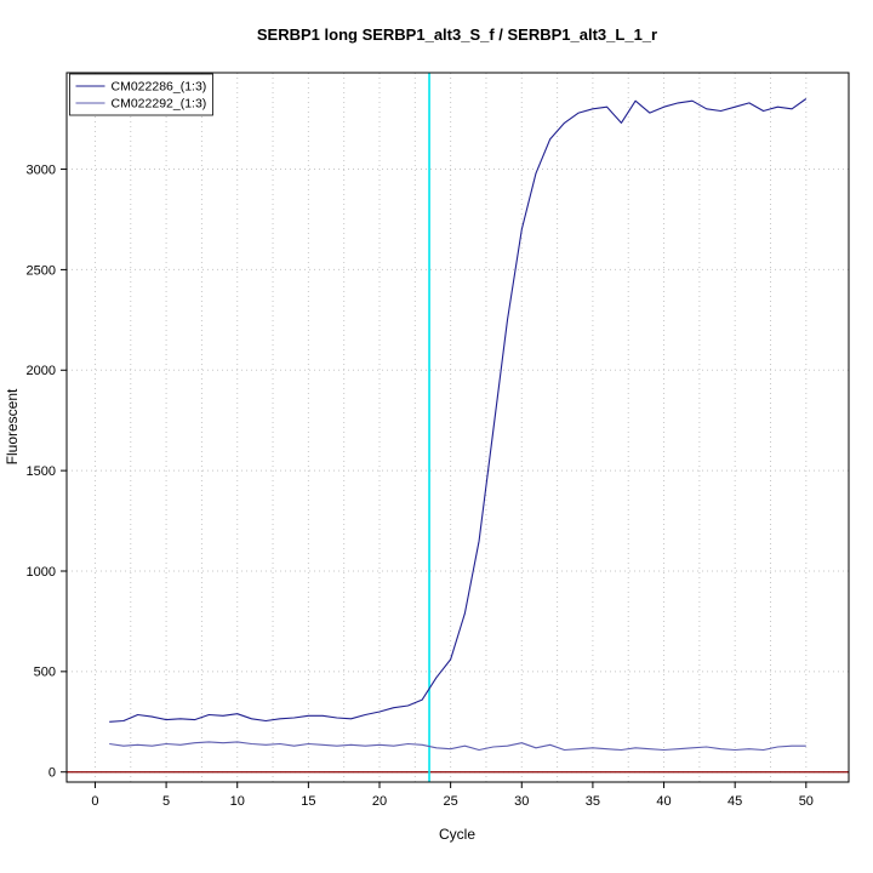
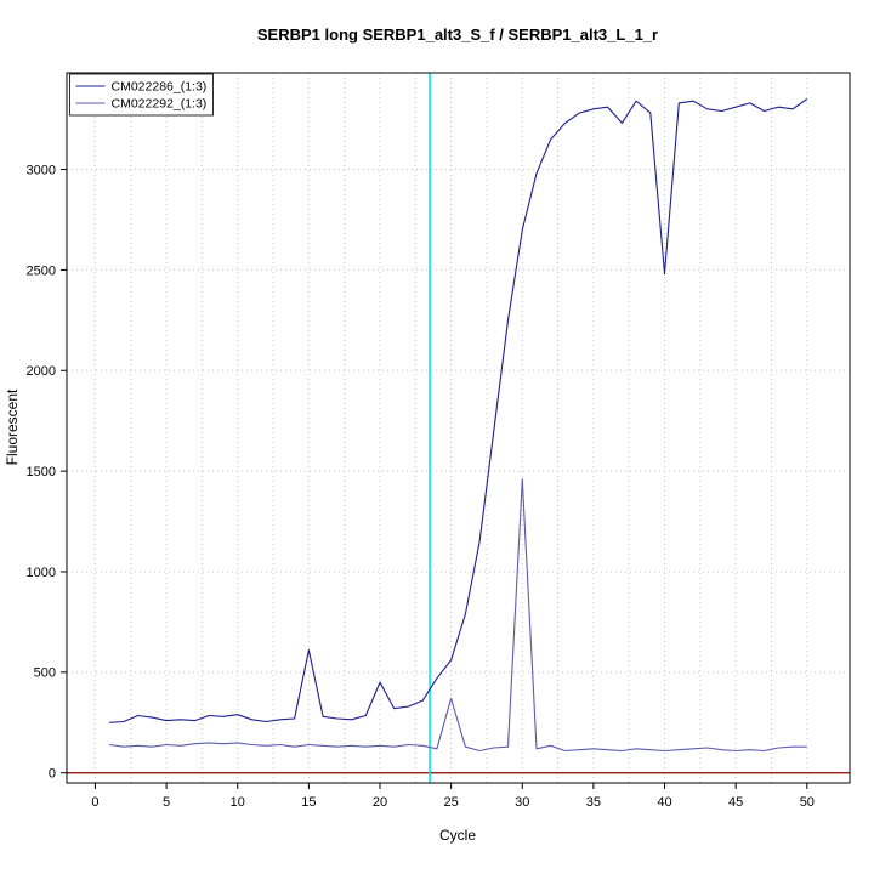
CM022286_(1:3)/15: 280 -> 610
CM022286_(1:3)/20: 300 -> 450
CM022292_(1:3)/25: 120 -> 370
CM022292_(1:3)/30: 140 -> 1460
CM022286_(1:3)/40: 3310 -> 2480
